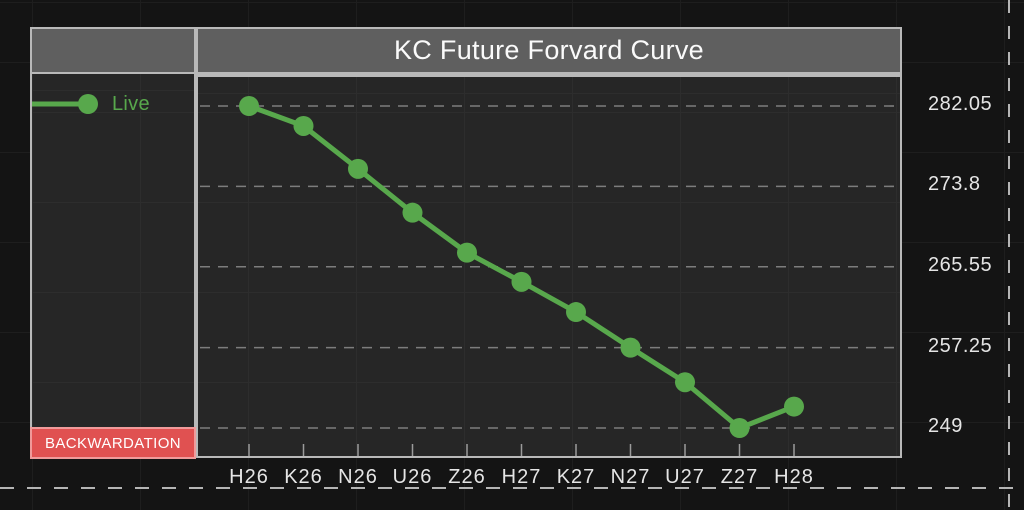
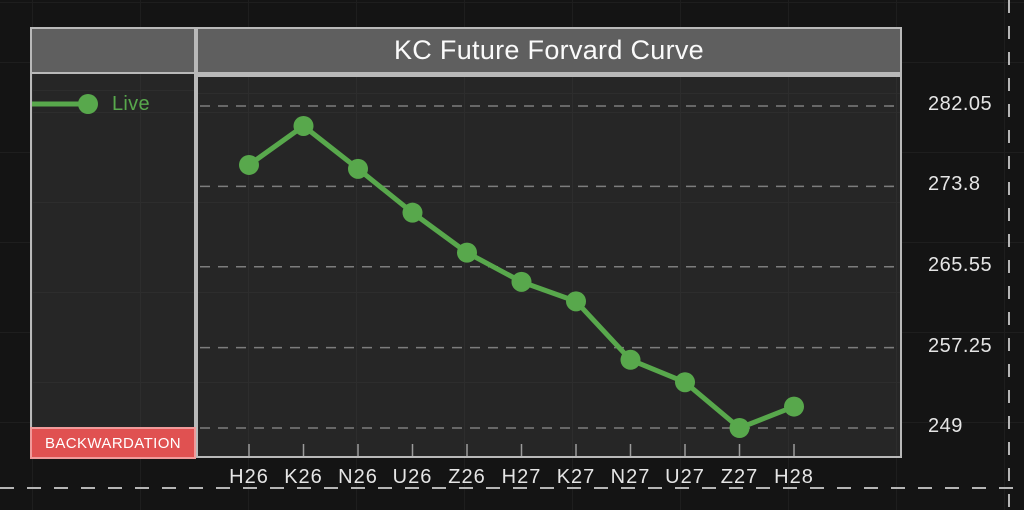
H26: 282 -> 276
K27: 261 -> 262
N27: 257 -> 256
